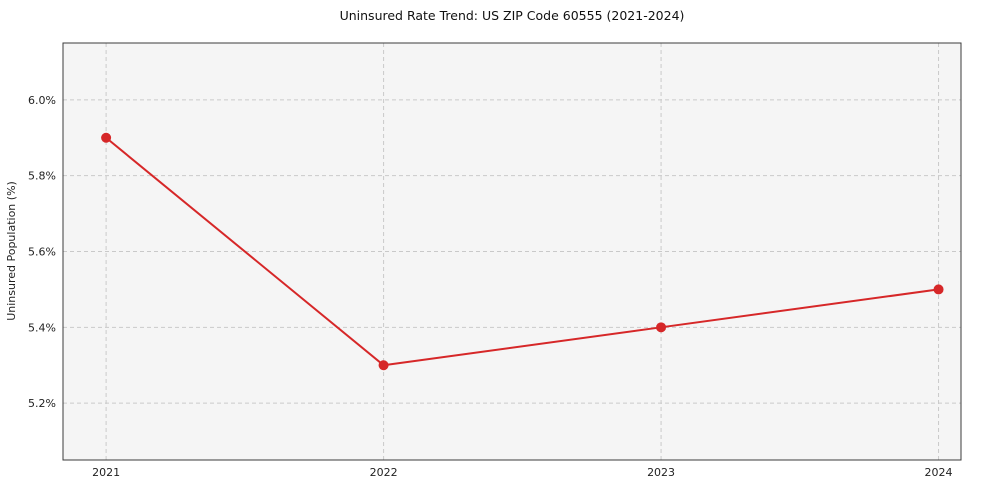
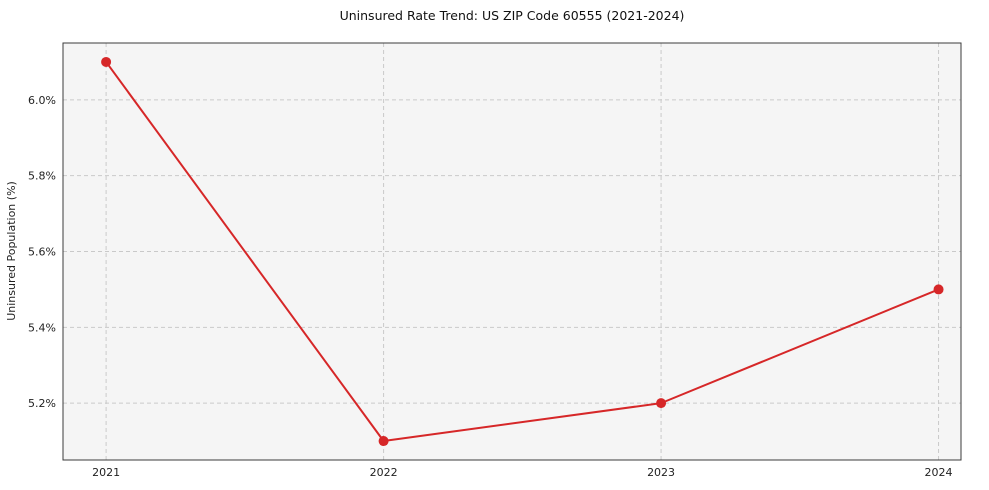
2021: 5.9% -> 6.1%
2022: 5.3% -> 5.1%
2023: 5.4% -> 5.2%
